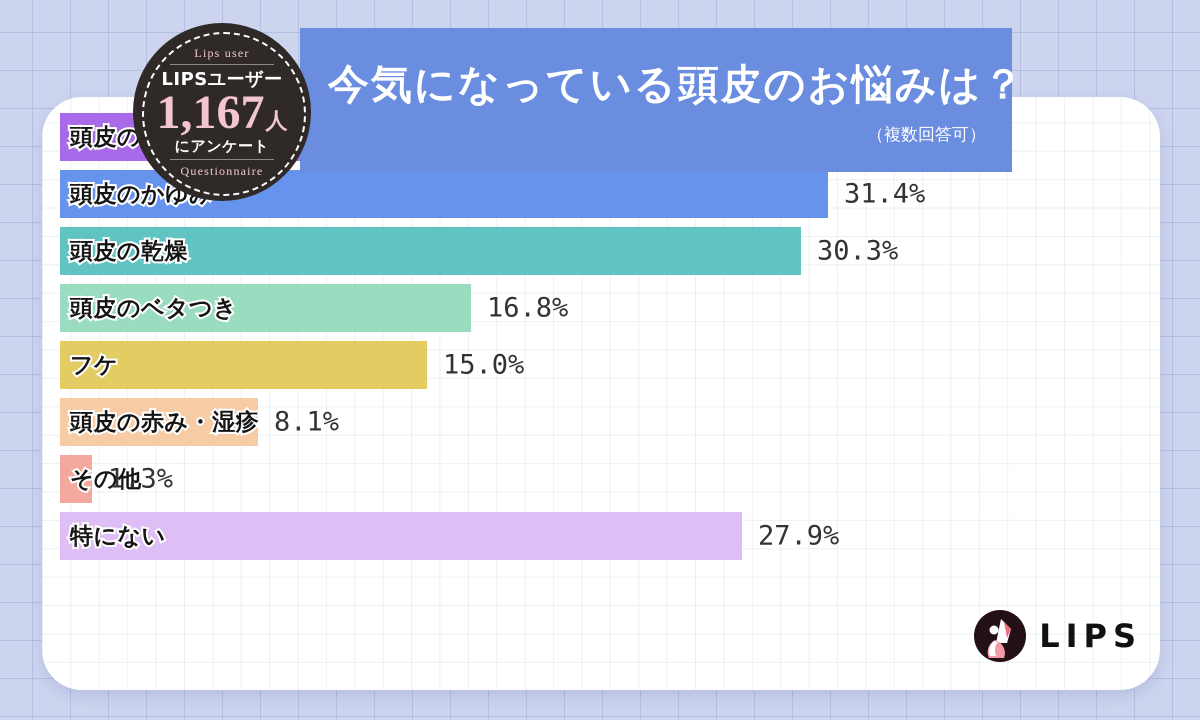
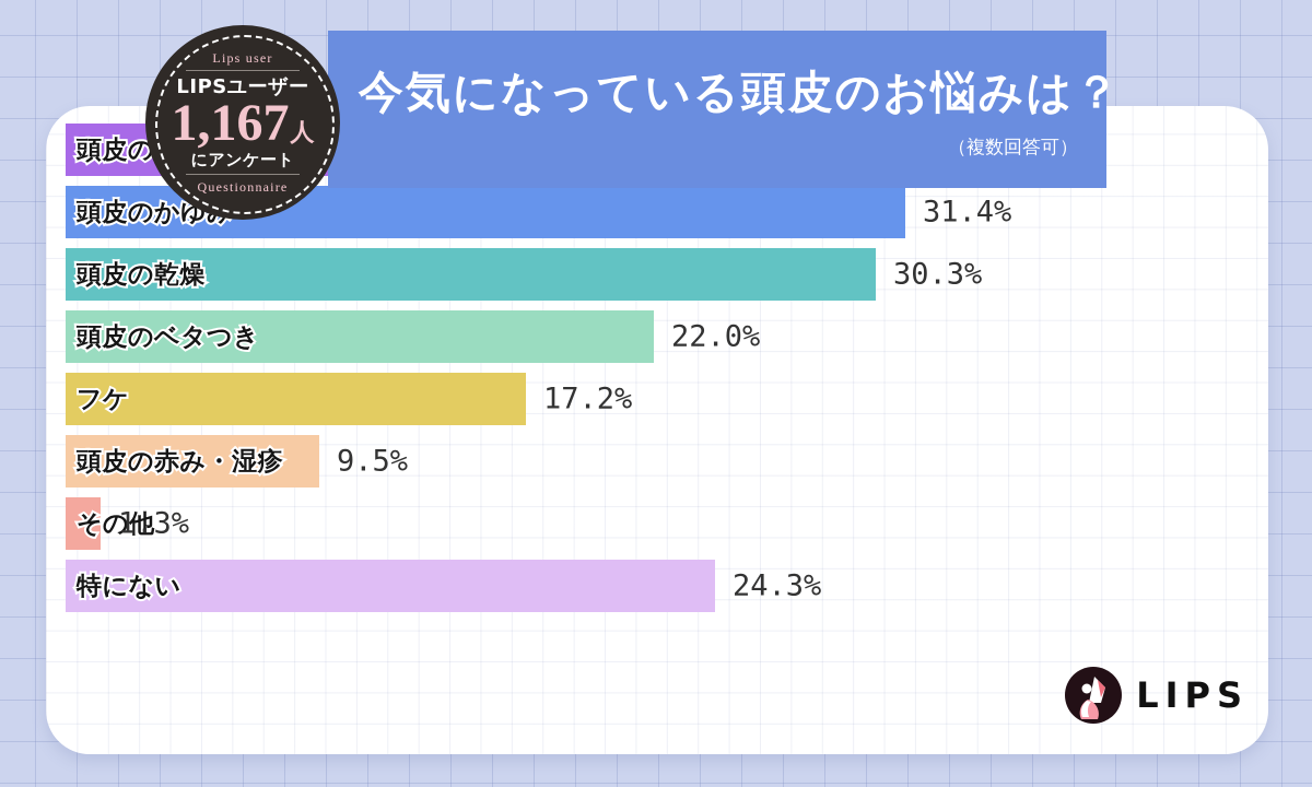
頭皮のニオイ: 20.8% -> 33.7%
頭皮のベタつき: 16.8% -> 22.0%
フケ: 15.0% -> 17.2%
頭皮の赤み・湿疹: 8.1% -> 9.5%
特にない: 27.9% -> 24.3%
